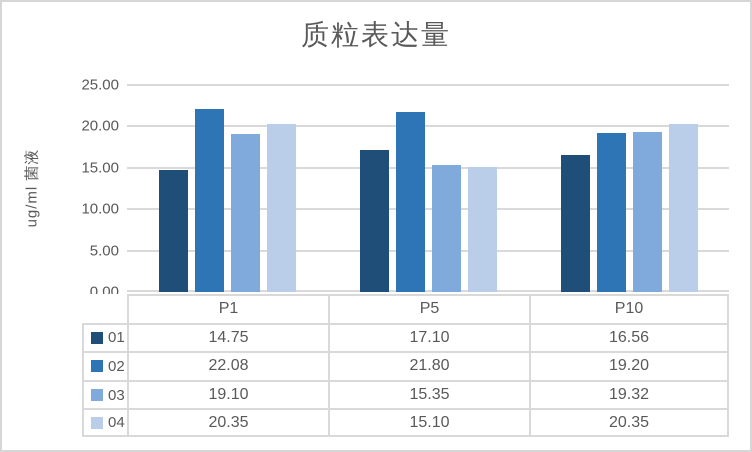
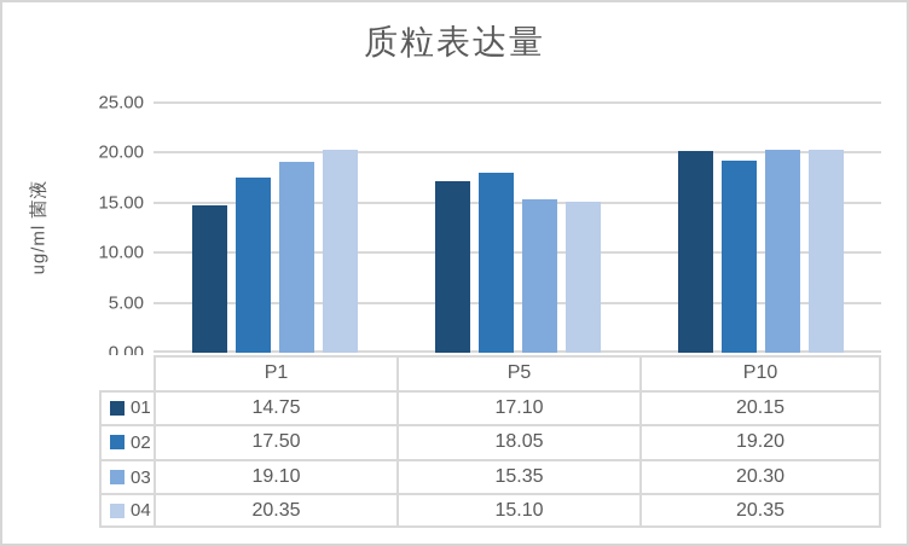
02/P1: 22.08 -> 17.50
02/P5: 21.80 -> 18.05
01/P10: 16.56 -> 20.15
03/P10: 19.32 -> 20.30
